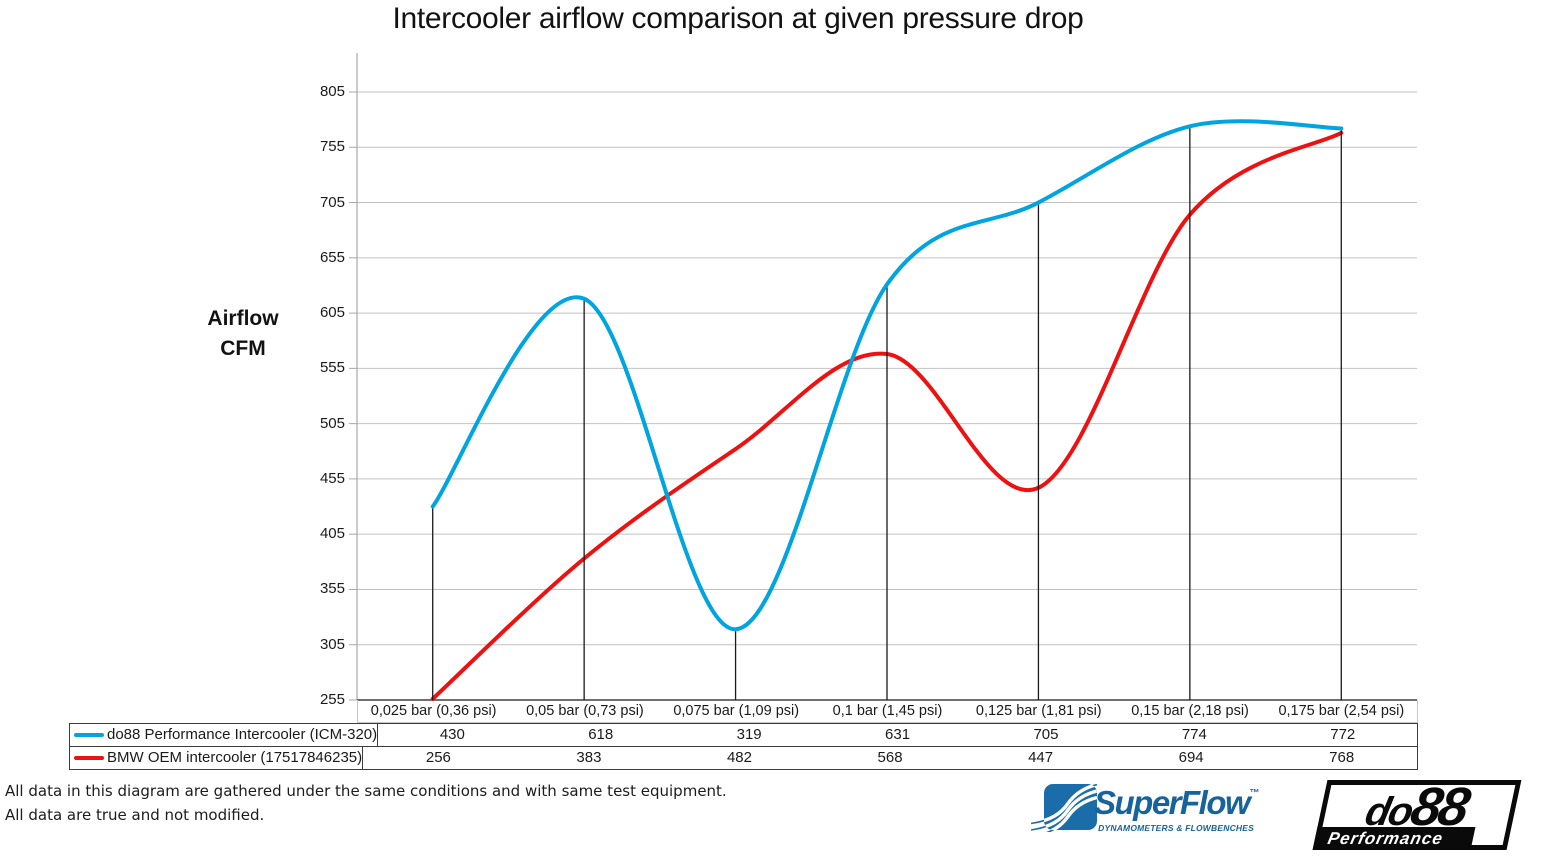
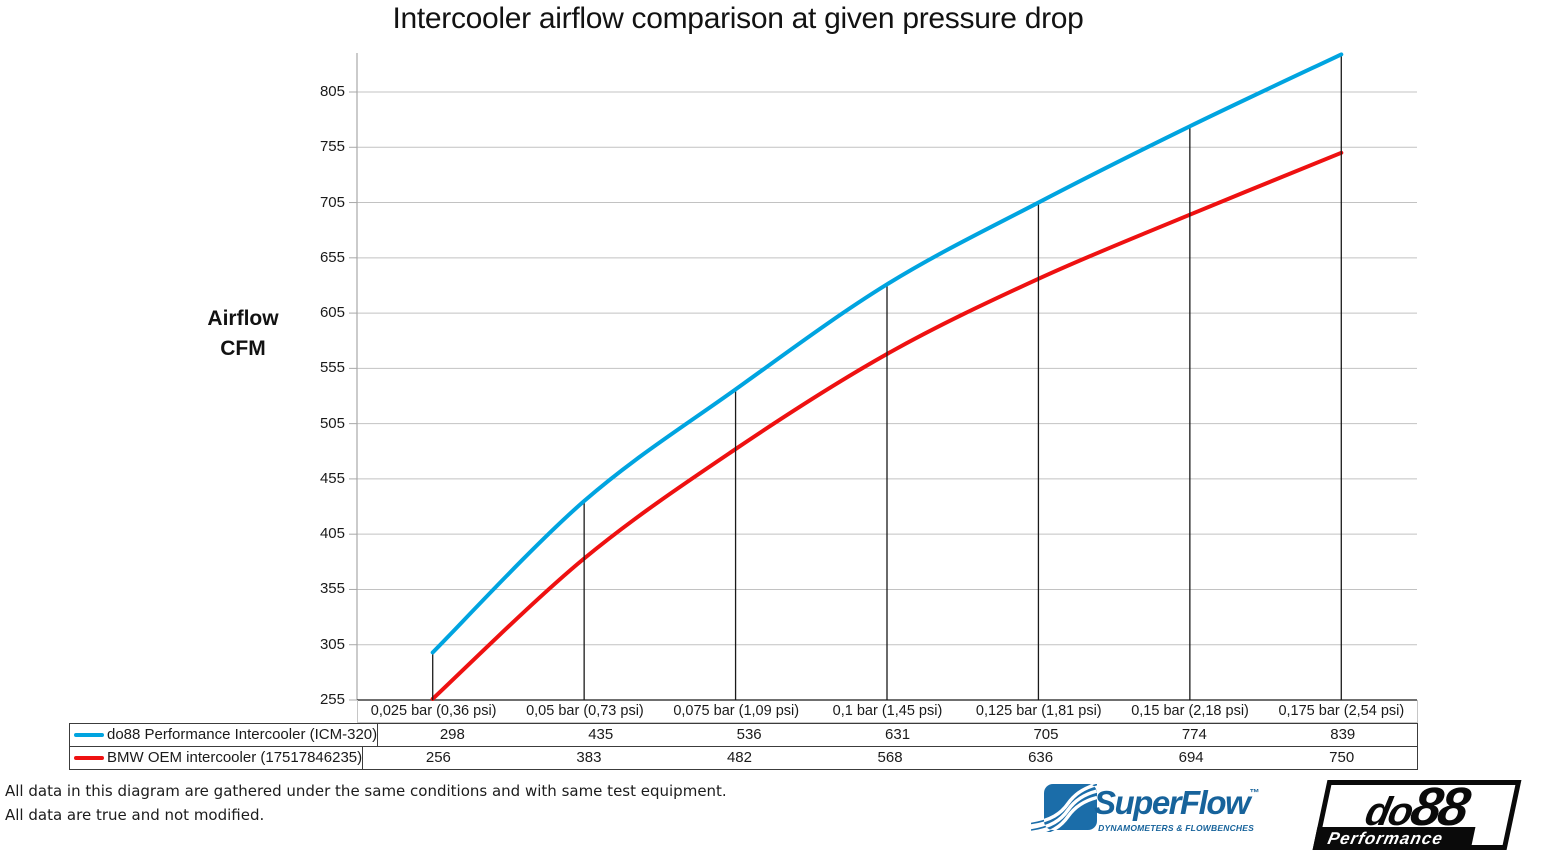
do88 Performance Intercooler (ICM-320)/0,025 bar (0,36 psi): 430 -> 298
do88 Performance Intercooler (ICM-320)/0,05 bar (0,73 psi): 618 -> 435
do88 Performance Intercooler (ICM-320)/0,075 bar (1,09 psi): 319 -> 536
BMW OEM intercooler (17517846235)/0,125 bar (1,81 psi): 447 -> 636
do88 Performance Intercooler (ICM-320)/0,175 bar (2,54 psi): 772 -> 839
BMW OEM intercooler (17517846235)/0,175 bar (2,54 psi): 768 -> 750
